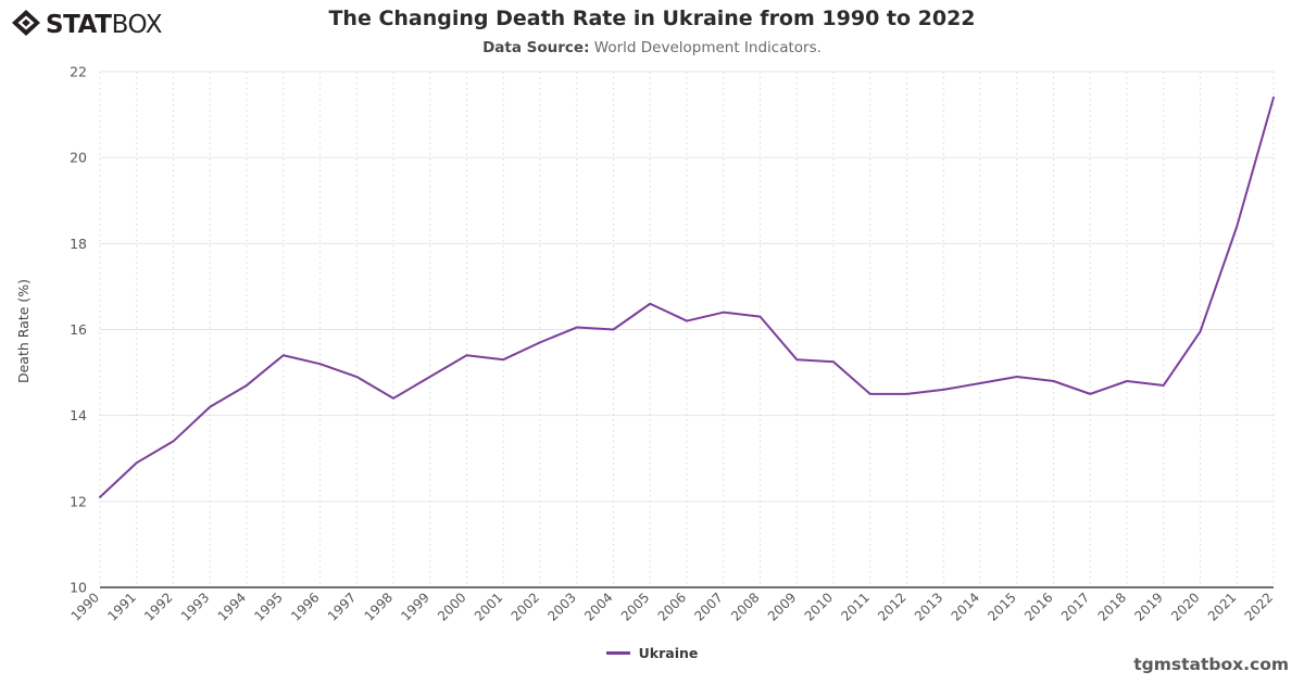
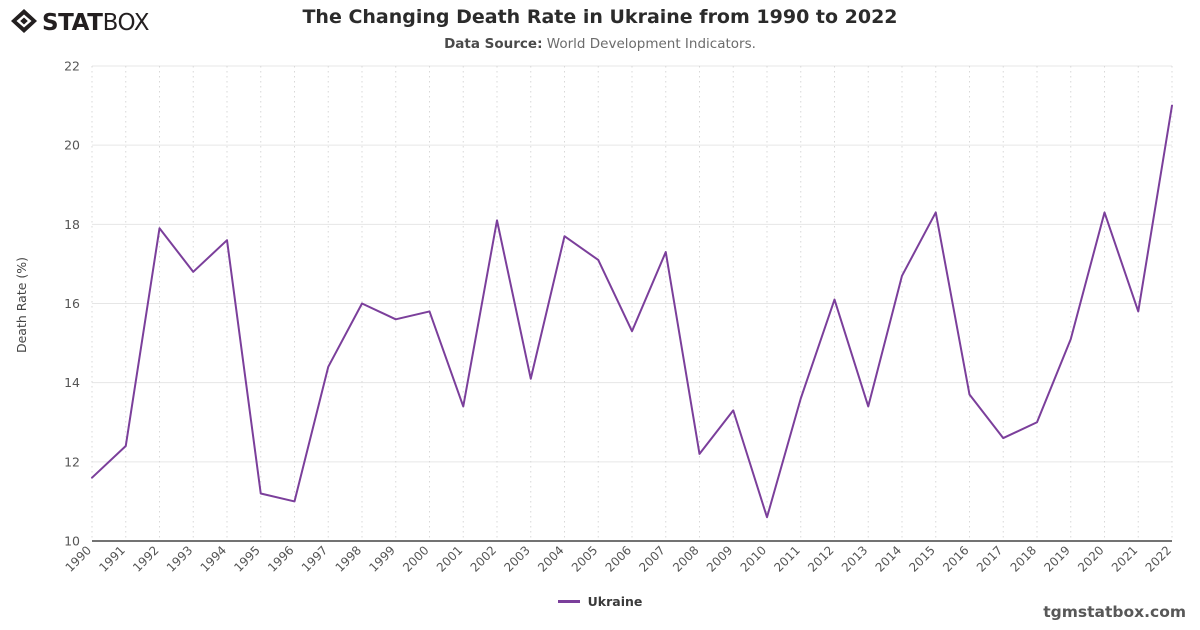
1990: 12.1 -> 11.6
1991: 12.9 -> 12.4
1992: 13.4 -> 17.9
1993: 14.2 -> 16.8
1994: 14.7 -> 17.6
1995: 15.4 -> 11.2
1996: 15.2 -> 11.0
1997: 14.9 -> 14.4
1998: 14.4 -> 16.0
1999: 14.9 -> 15.6
2000: 15.4 -> 15.8
2001: 15.3 -> 13.4
2002: 15.7 -> 18.1
2003: 16.1 -> 14.1
2004: 16.0 -> 17.7
2005: 16.6 -> 17.1
2006: 16.2 -> 15.3
2007: 16.4 -> 17.3
2008: 16.3 -> 12.2
2009: 15.3 -> 13.3
2010: 15.2 -> 10.6
2011: 14.5 -> 13.6
2012: 14.5 -> 16.1
2013: 14.6 -> 13.4
2014: 14.8 -> 16.7
2015: 14.9 -> 18.3
2016: 14.8 -> 13.7
2017: 14.5 -> 12.6
2018: 14.8 -> 13.0
2019: 14.7 -> 15.1
2020: 15.9 -> 18.3
2021: 18.4 -> 15.8
2022: 21.4 -> 21.0
